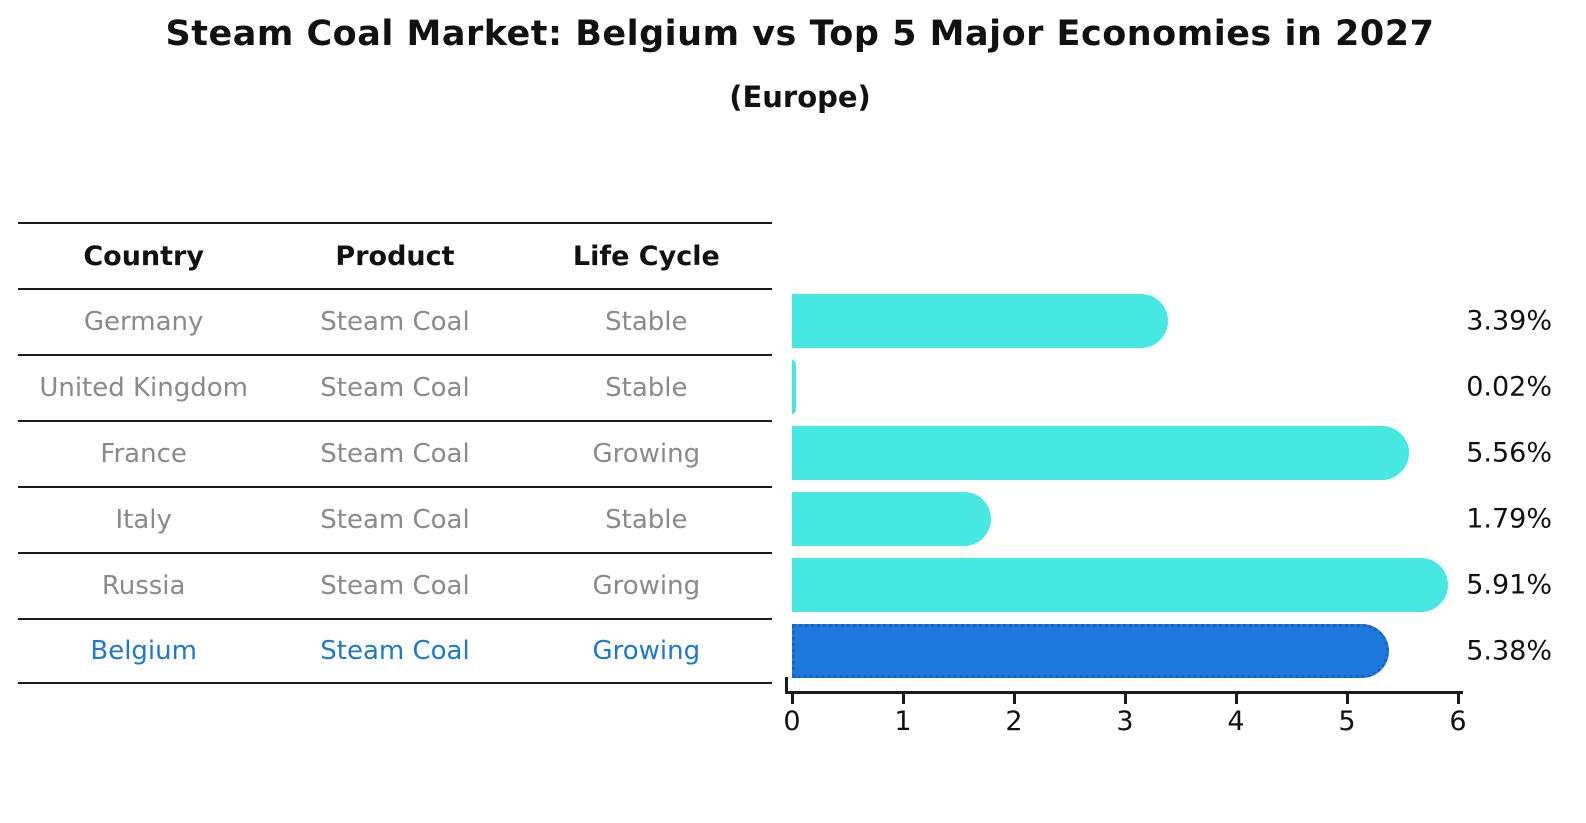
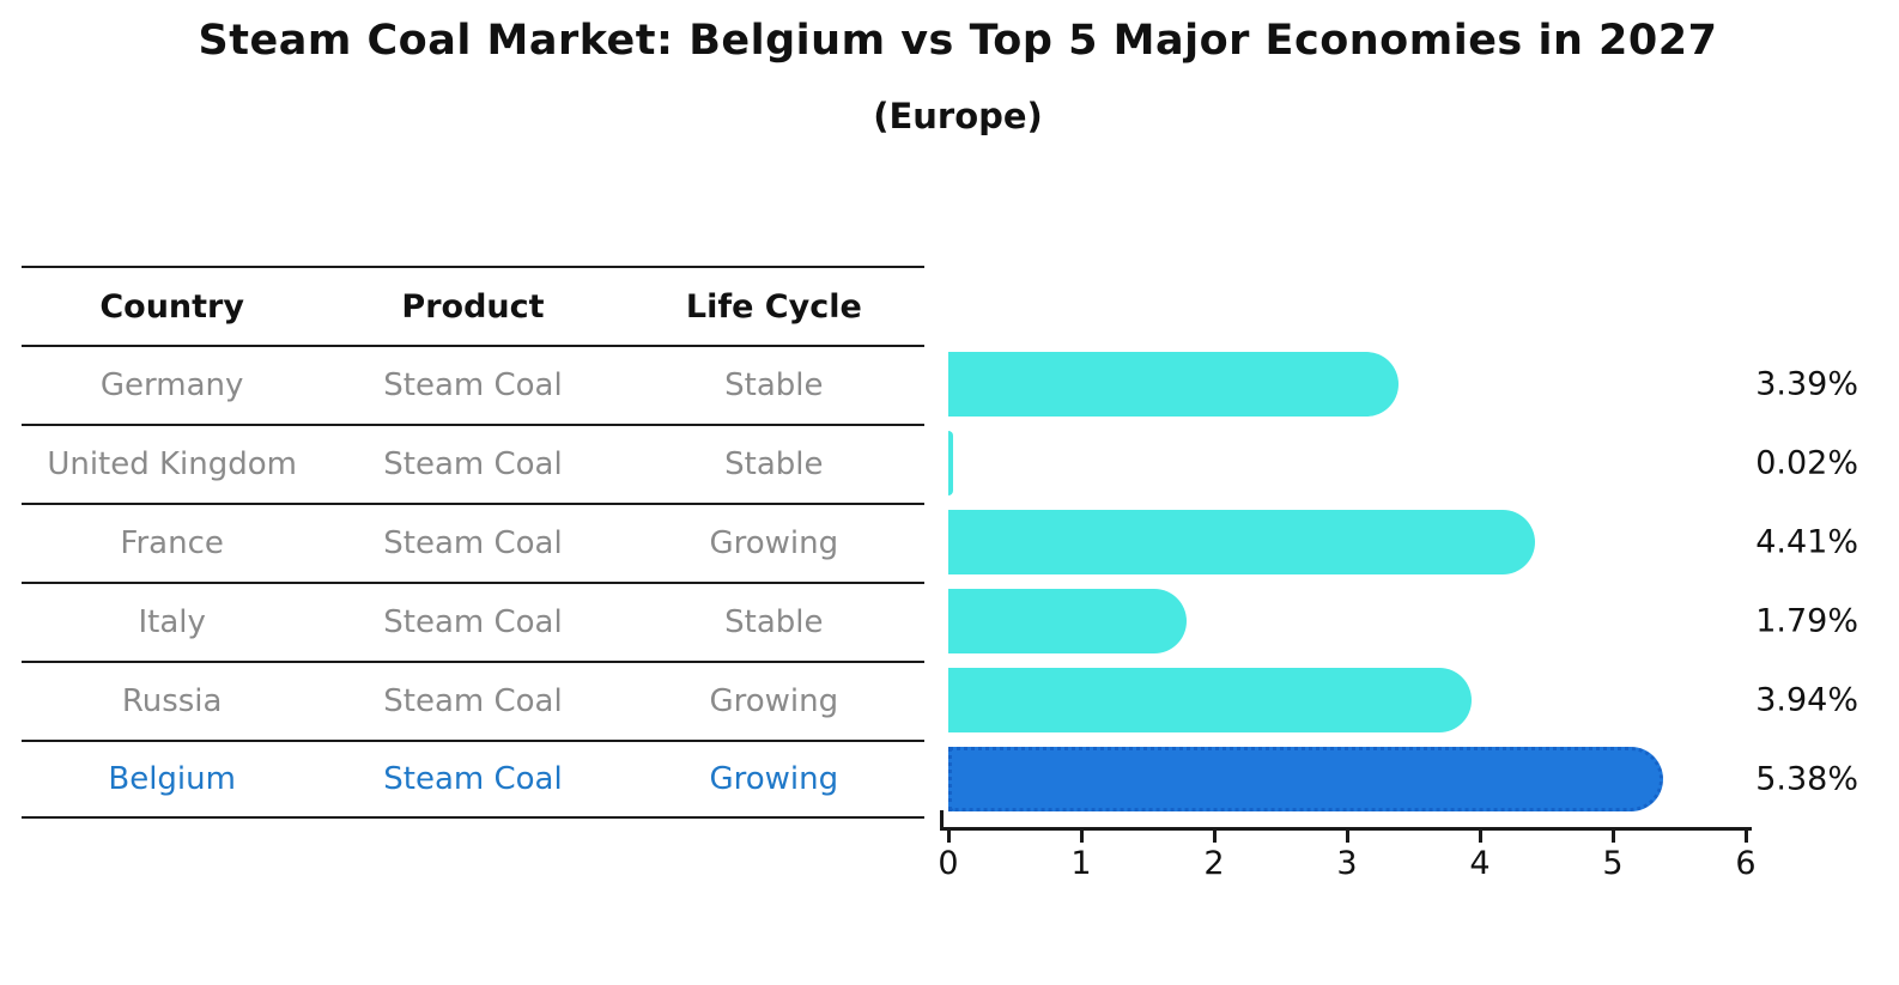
France: 5.56% -> 4.41%
Russia: 5.91% -> 3.94%
